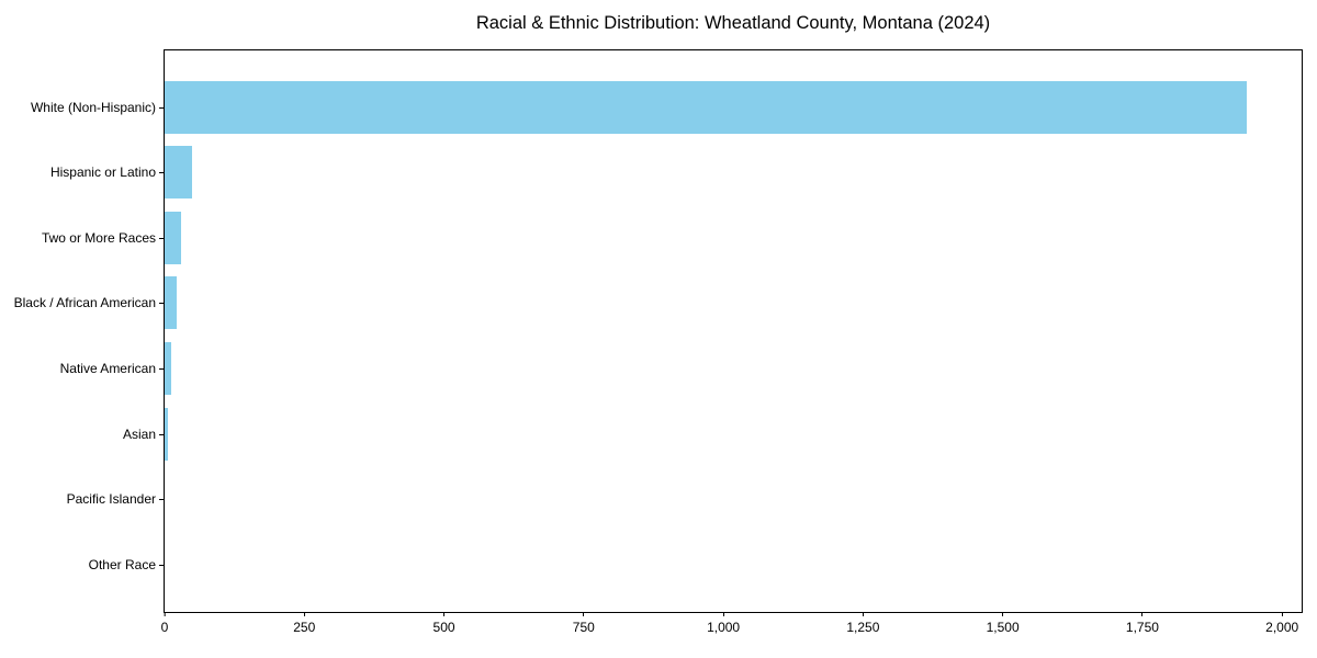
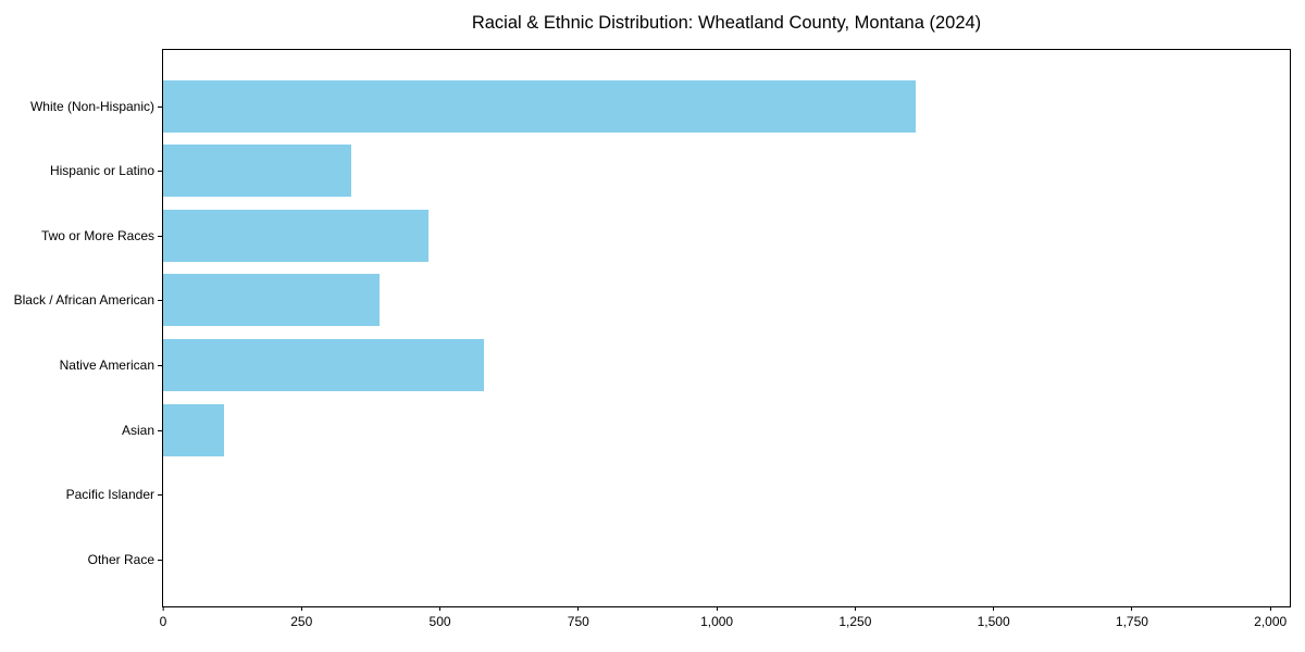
White (Non-Hispanic): 1940 -> 1360
Hispanic or Latino: 50 -> 340
Two or More Races: 30 -> 480
Black / African American: 20 -> 390
Native American: 10 -> 580
Asian: 10 -> 110
